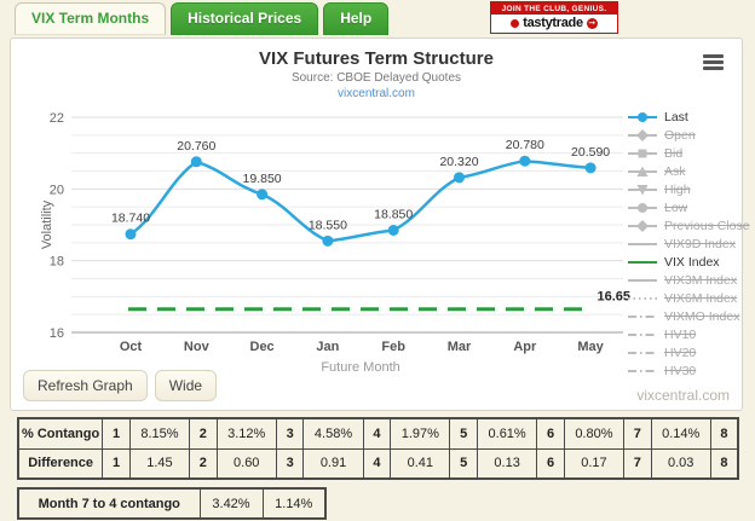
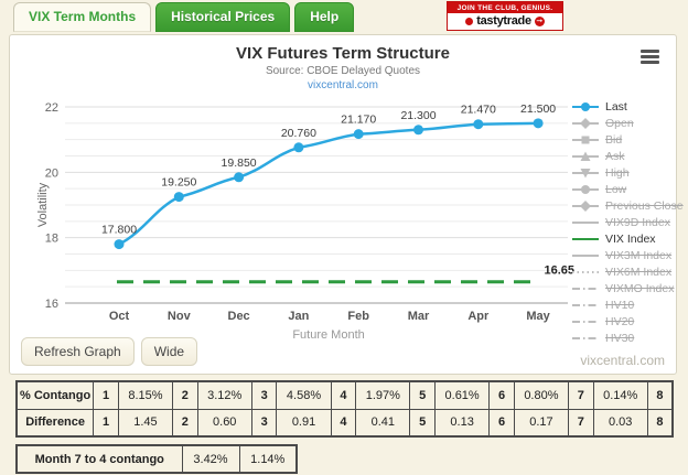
Oct: 18.740 -> 17.800
Nov: 20.760 -> 19.250
Jan: 18.550 -> 20.760
Feb: 18.850 -> 21.170
Mar: 20.320 -> 21.300
Apr: 20.780 -> 21.470
May: 20.590 -> 21.500
